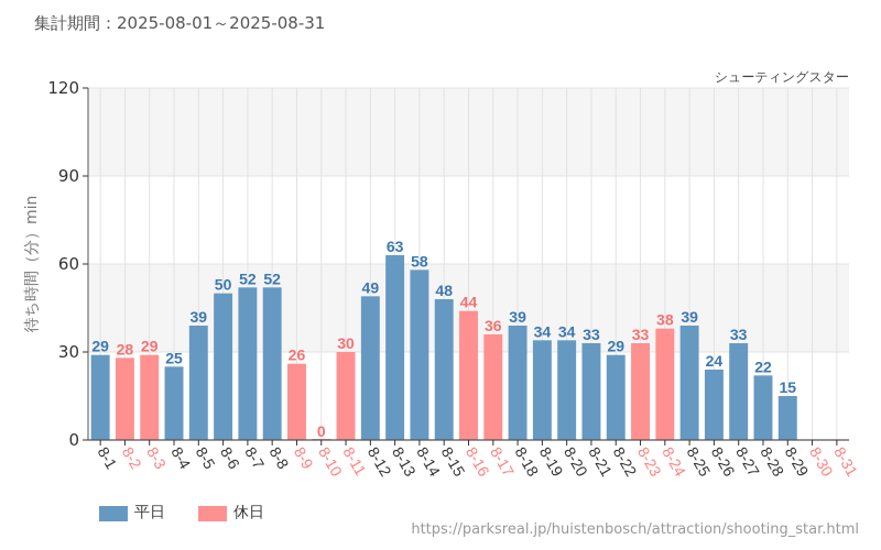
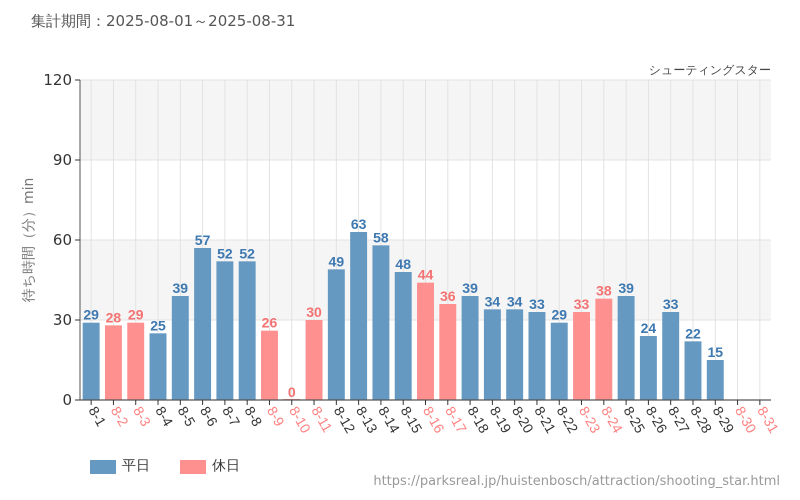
8-6: 50 -> 57
